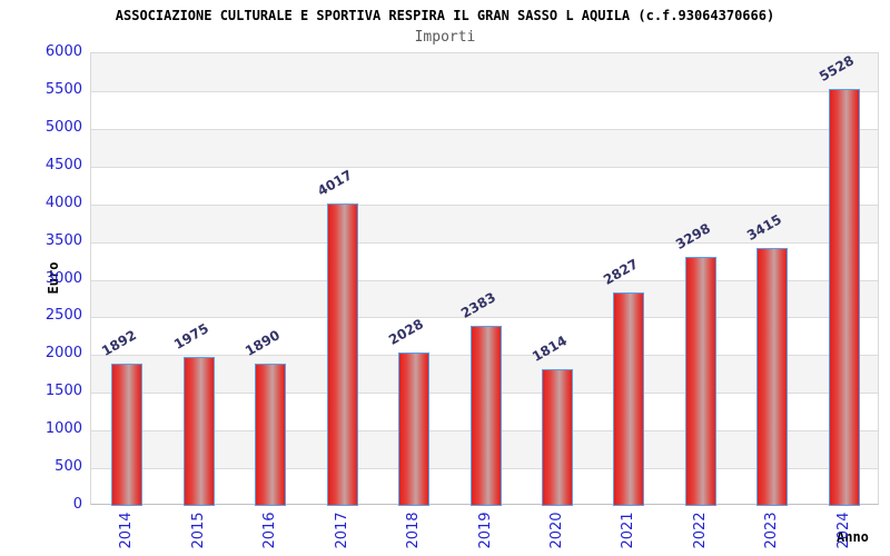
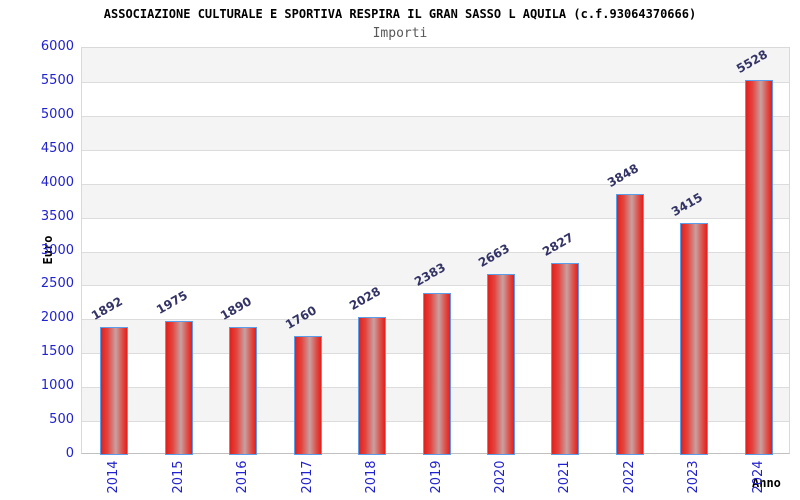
2017: 4017 -> 1760
2020: 1814 -> 2663
2022: 3298 -> 3848
